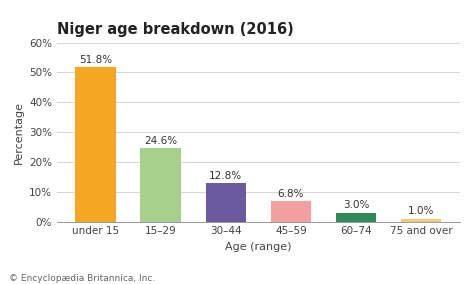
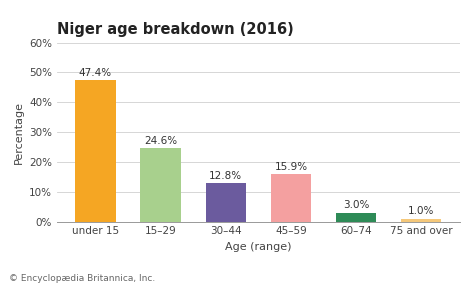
under 15: 51.8% -> 47.4%
45–59: 6.8% -> 15.9%
